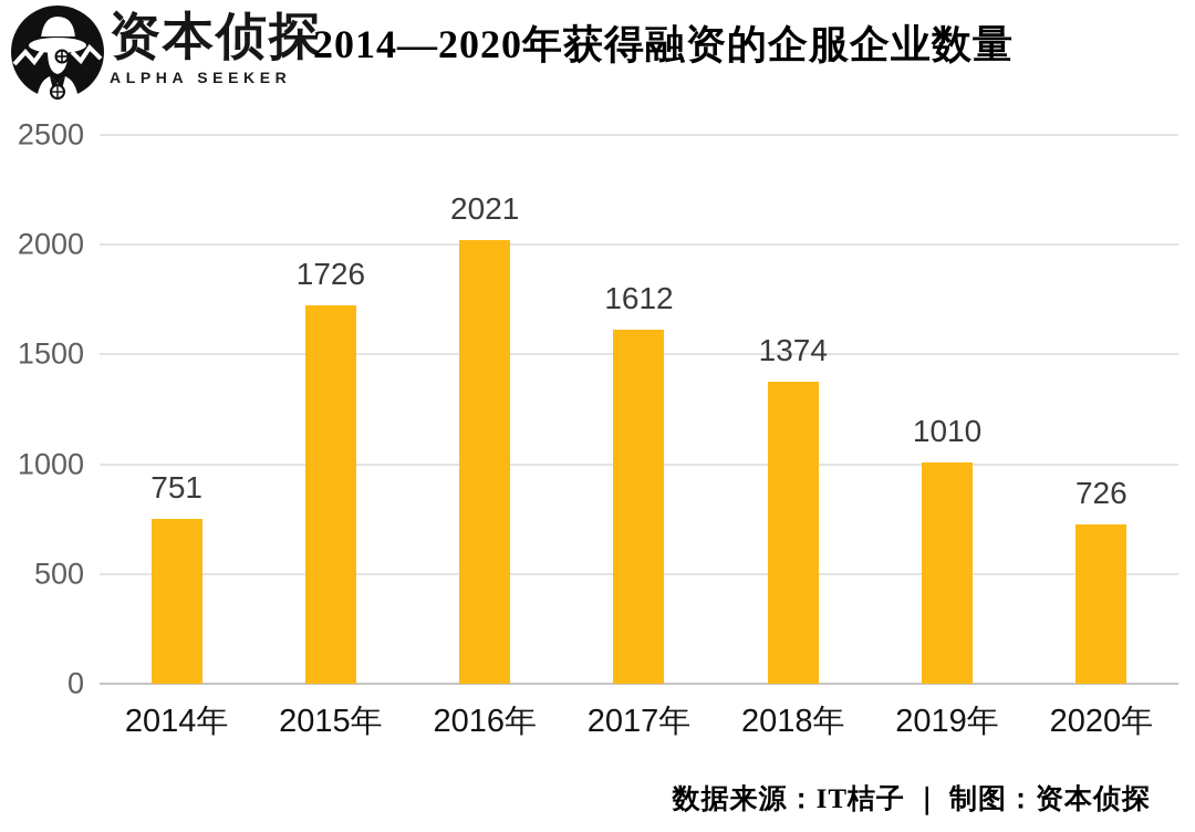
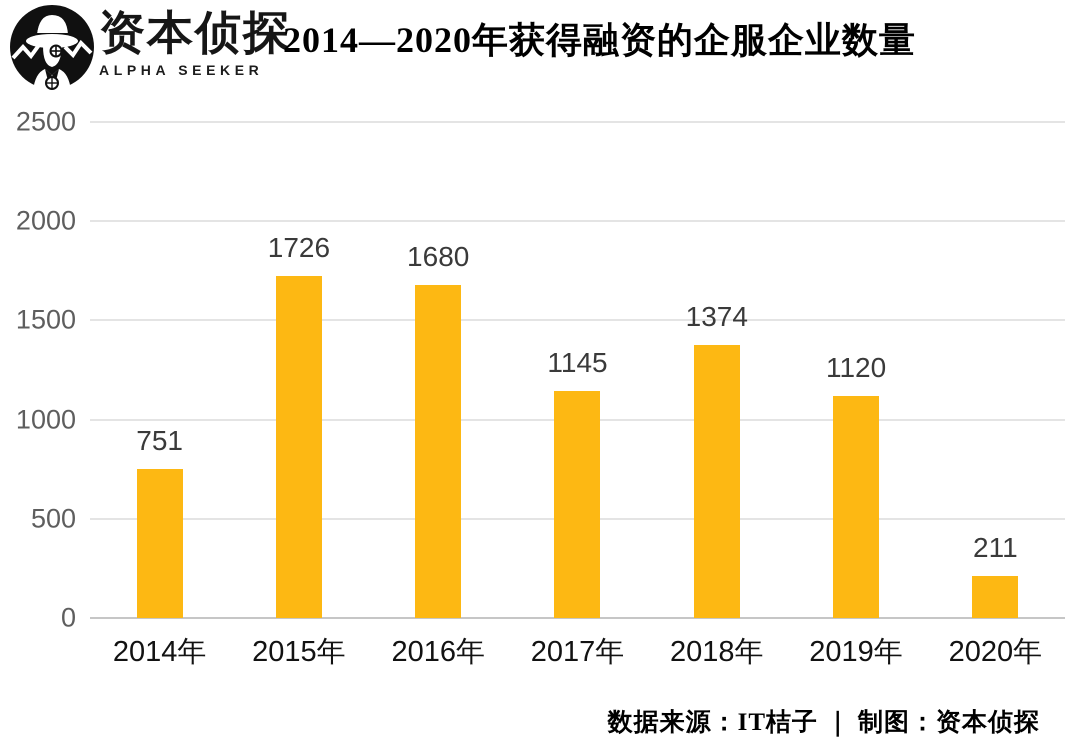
2016年: 2021 -> 1680
2017年: 1612 -> 1145
2019年: 1010 -> 1120
2020年: 726 -> 211
